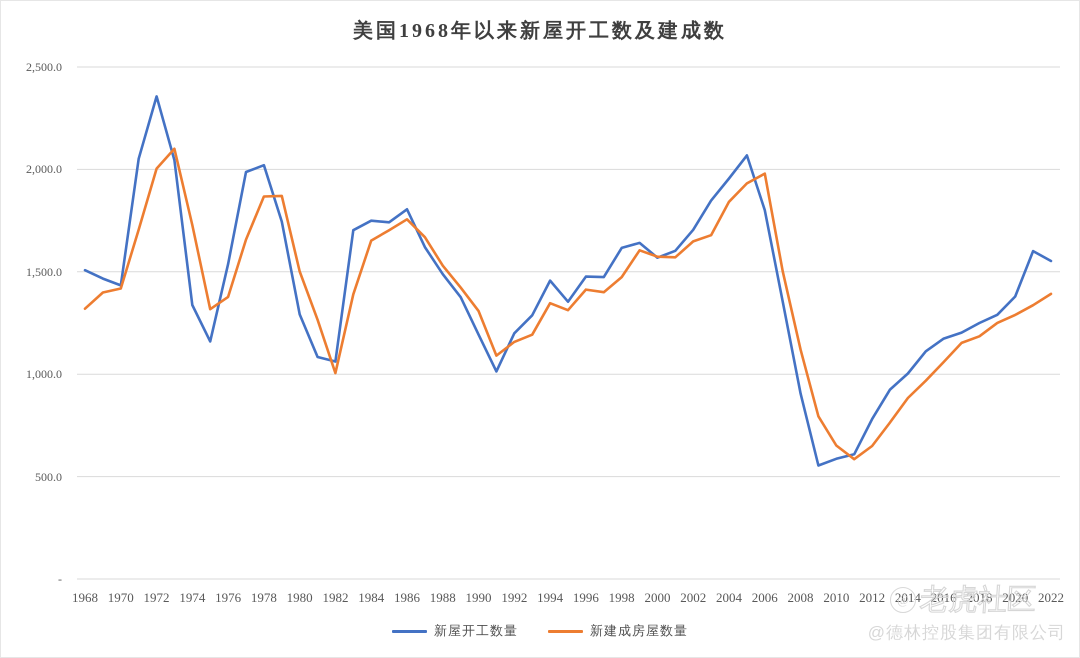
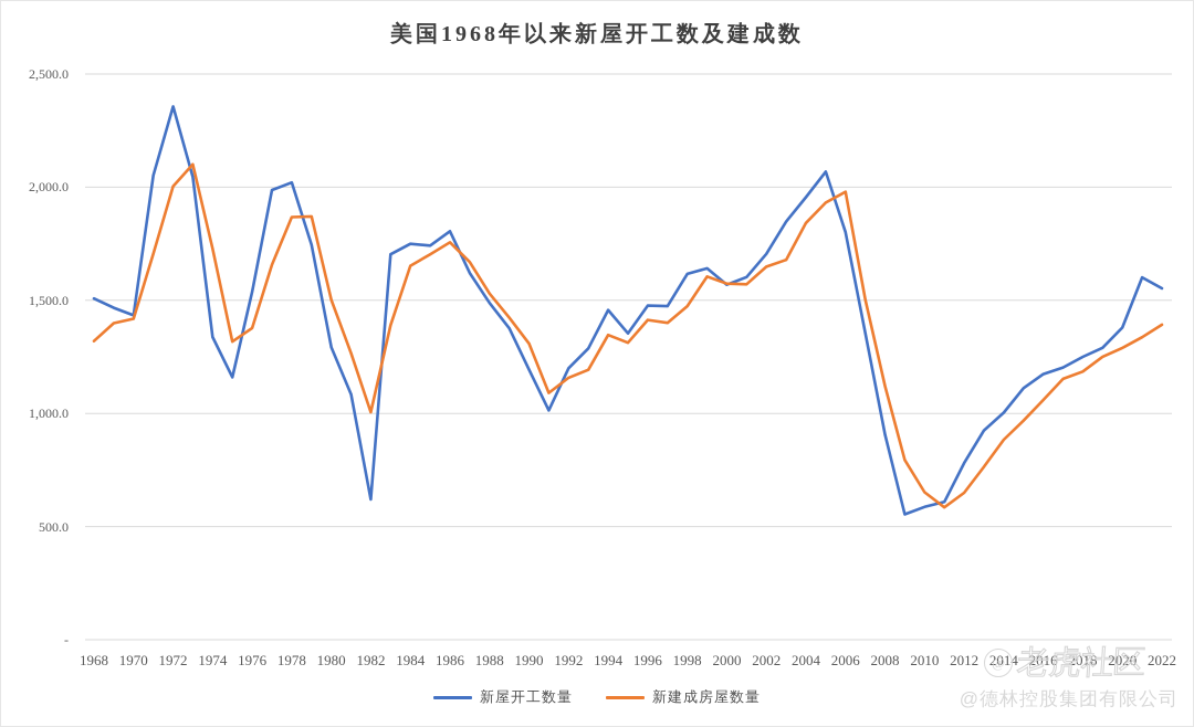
新屋开工数量/1982: 1060 -> 620
